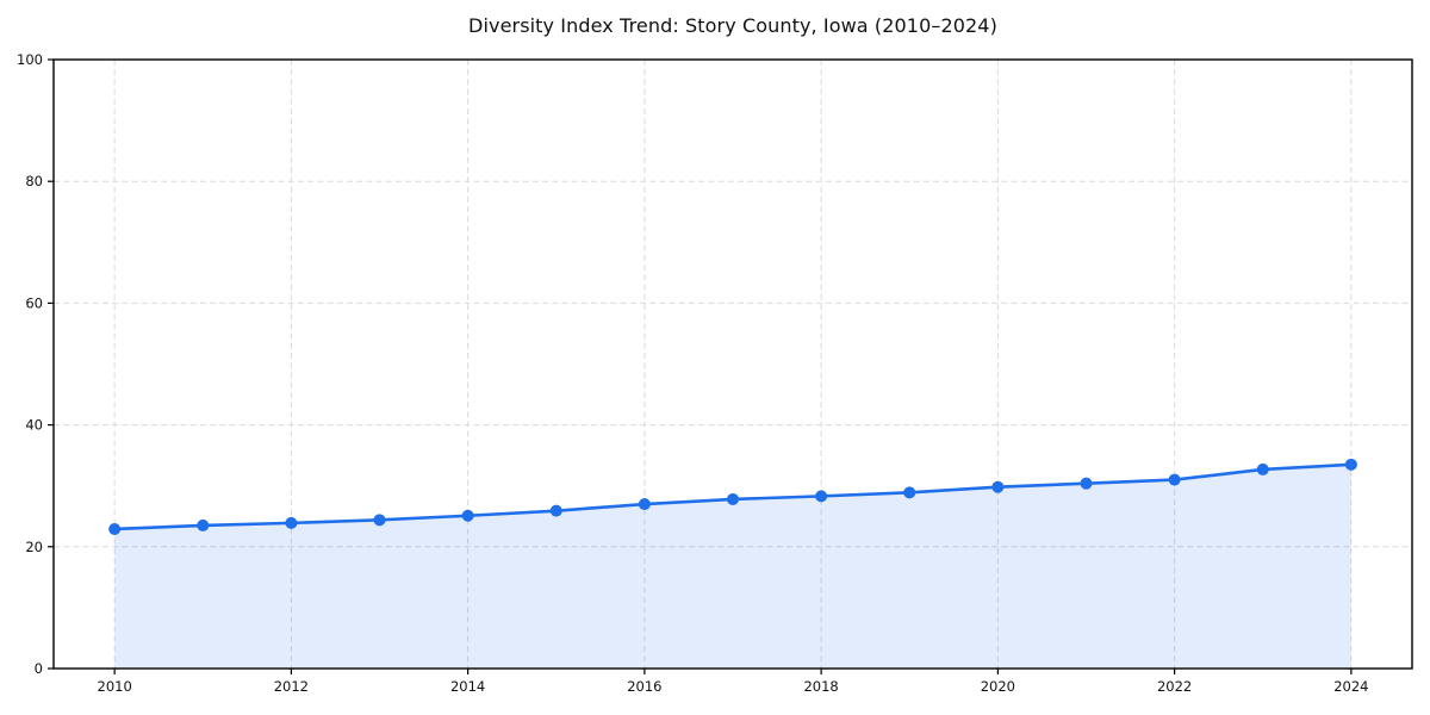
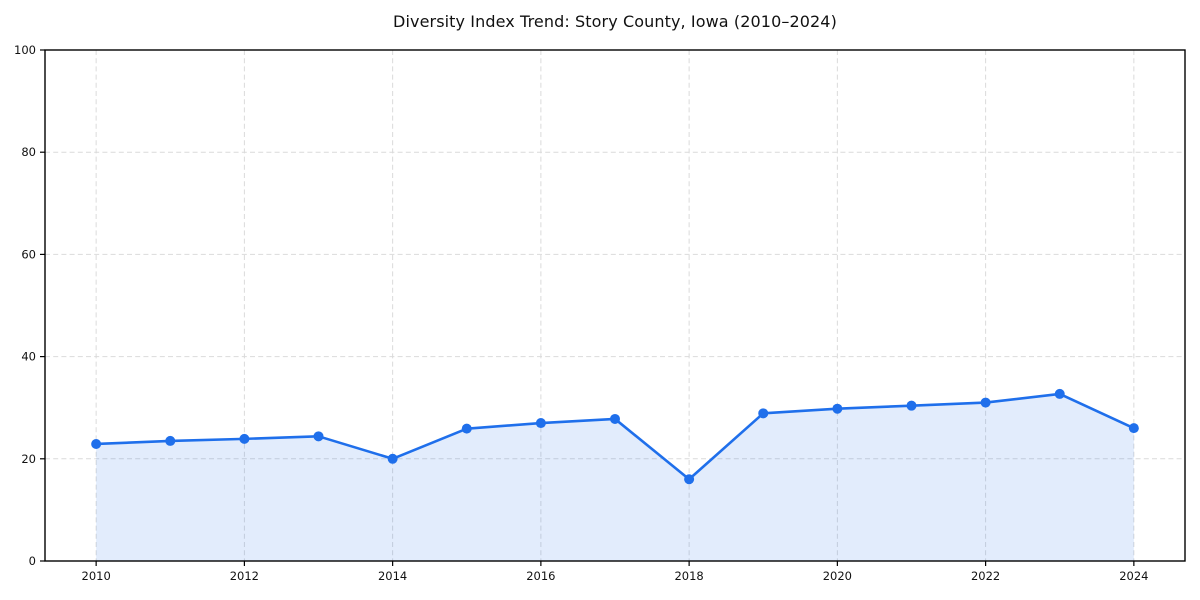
2014: 25 -> 20
2018: 28 -> 16
2024: 34 -> 26
